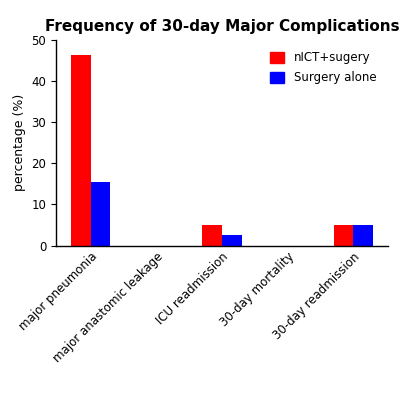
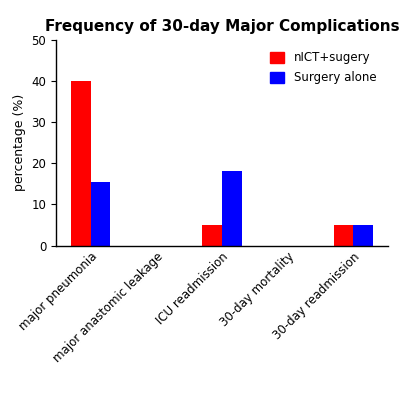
nICT+sugery/major pneumonia: 46.2 -> 40.0
Surgery alone/ICU readmission: 2.6 -> 18.0
